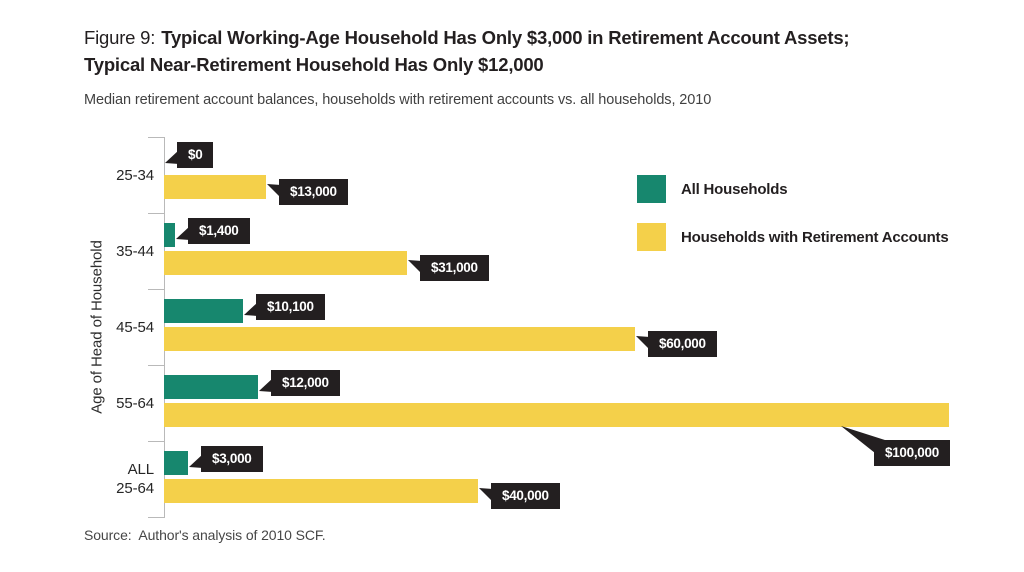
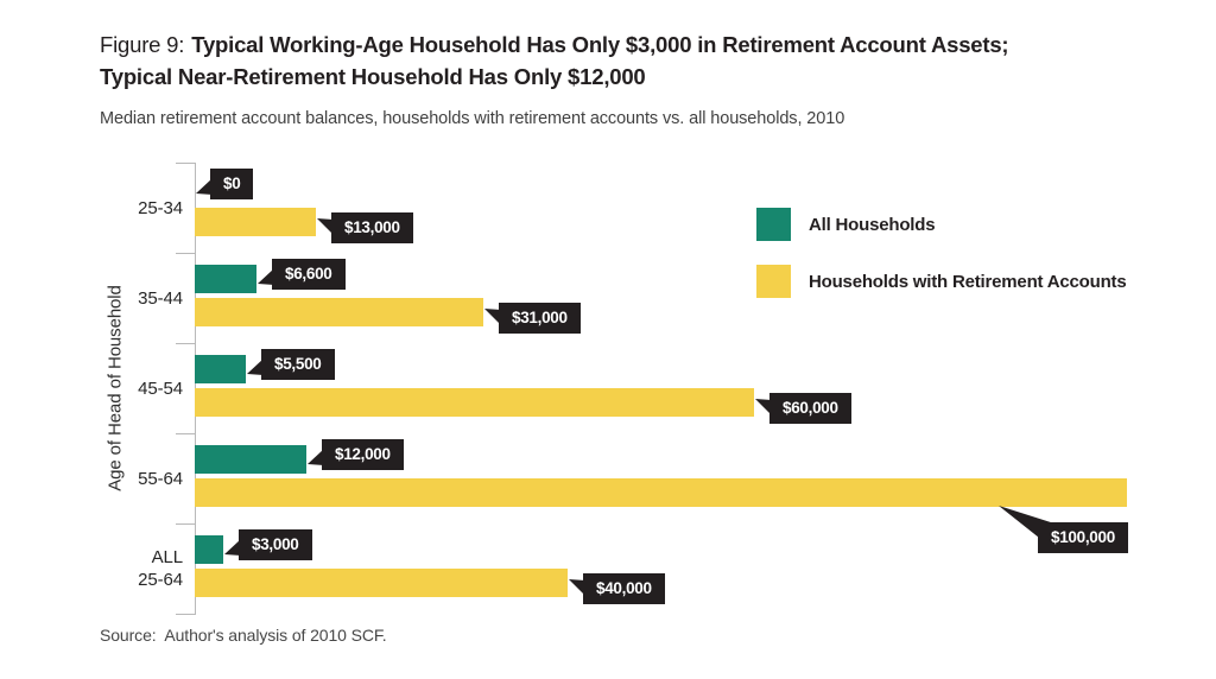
All Households/35-44: $1,400 -> $6,600
All Households/45-54: $10,100 -> $5,500
